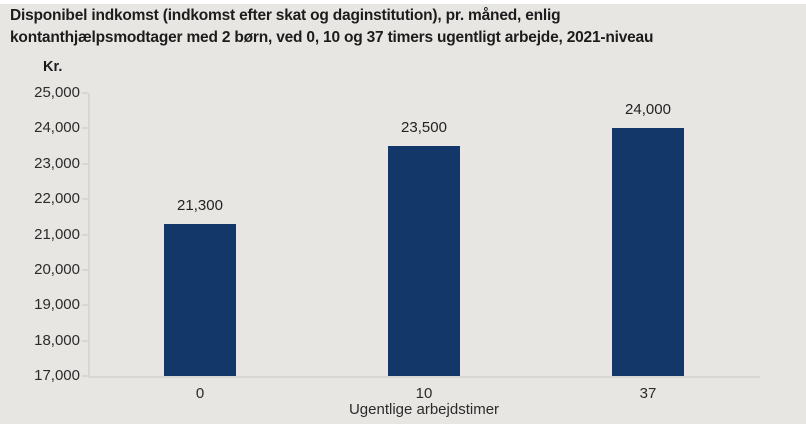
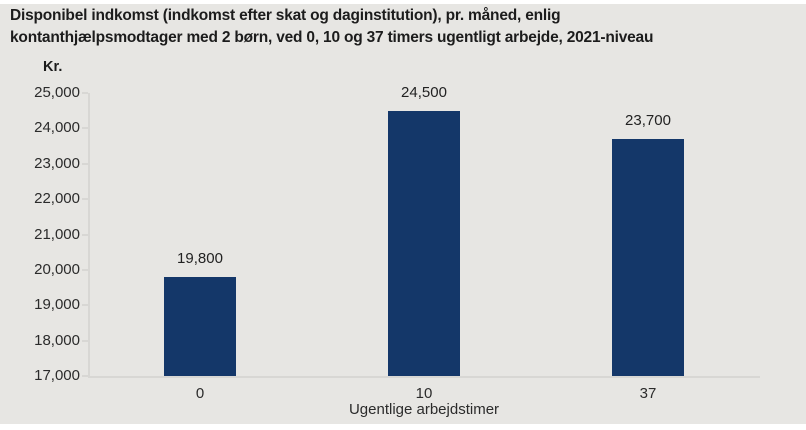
0: 21,300 -> 19,800
10: 23,500 -> 24,500
37: 24,000 -> 23,700
